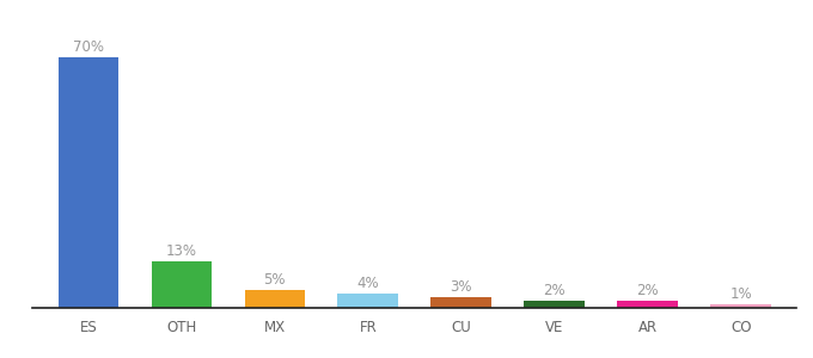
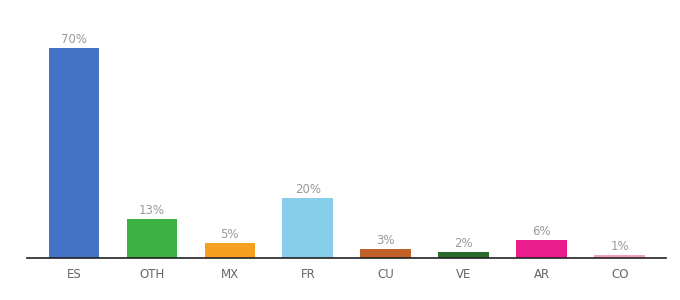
FR: 4% -> 20%
AR: 2% -> 6%
